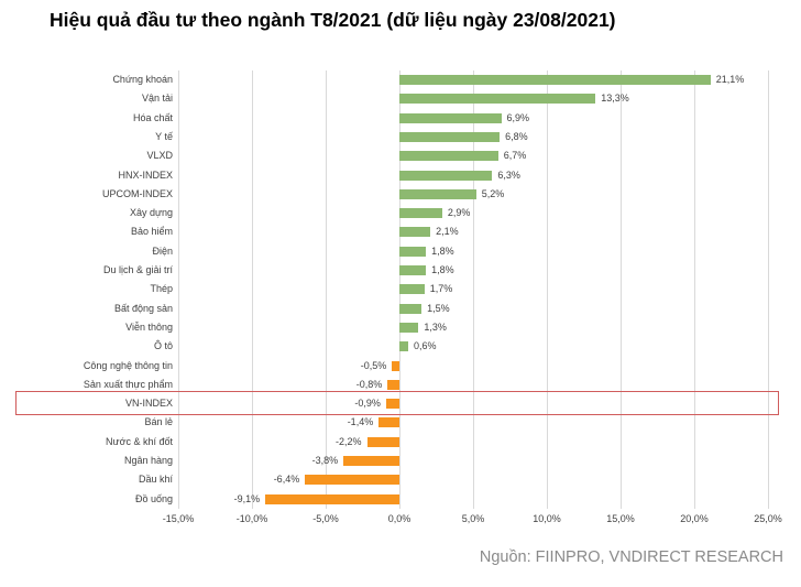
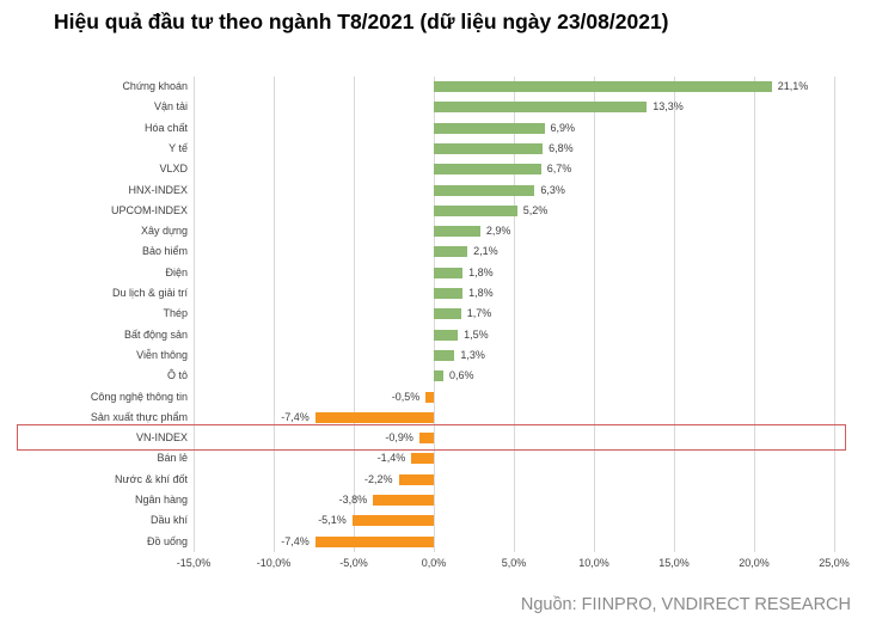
Sản xuất thực phẩm: -0,8% -> -7,4%
Dầu khí: -6,4% -> -5,1%
Đồ uống: -9,1% -> -7,4%
